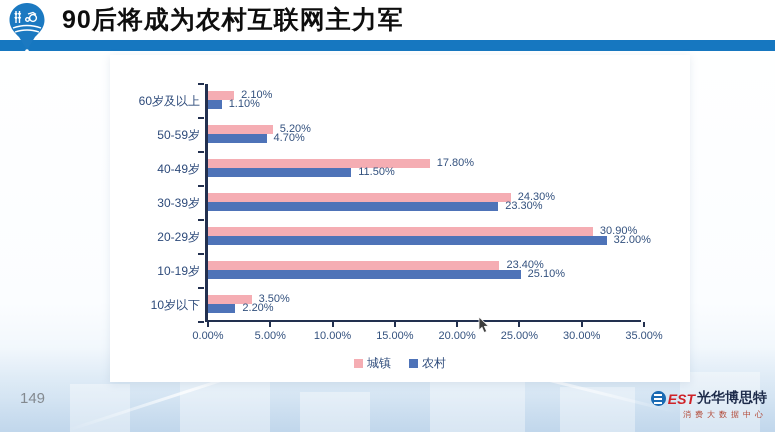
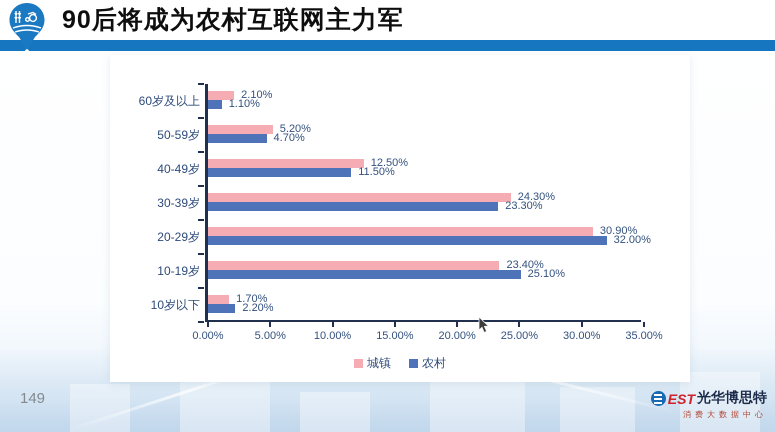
城镇/40-49岁: 17.80% -> 12.50%
城镇/10岁以下: 3.50% -> 1.70%
